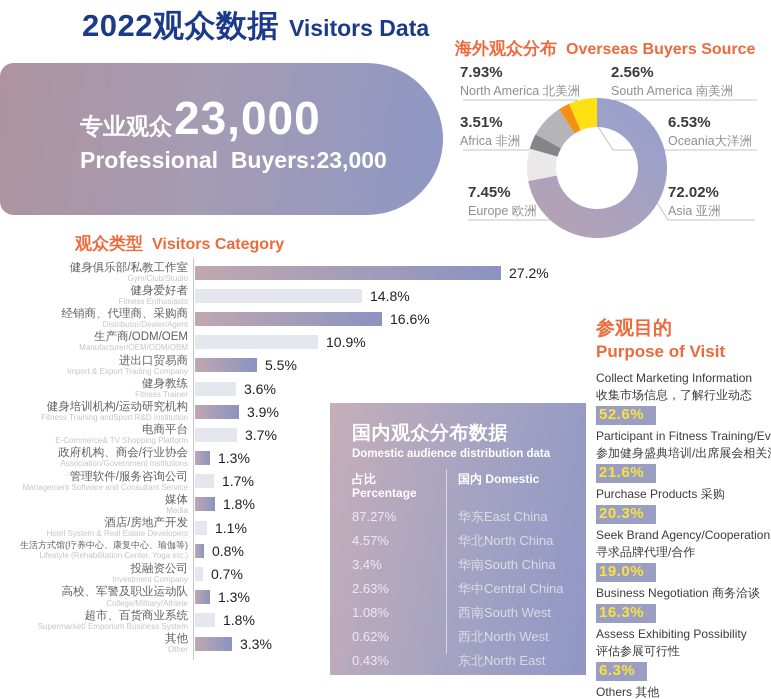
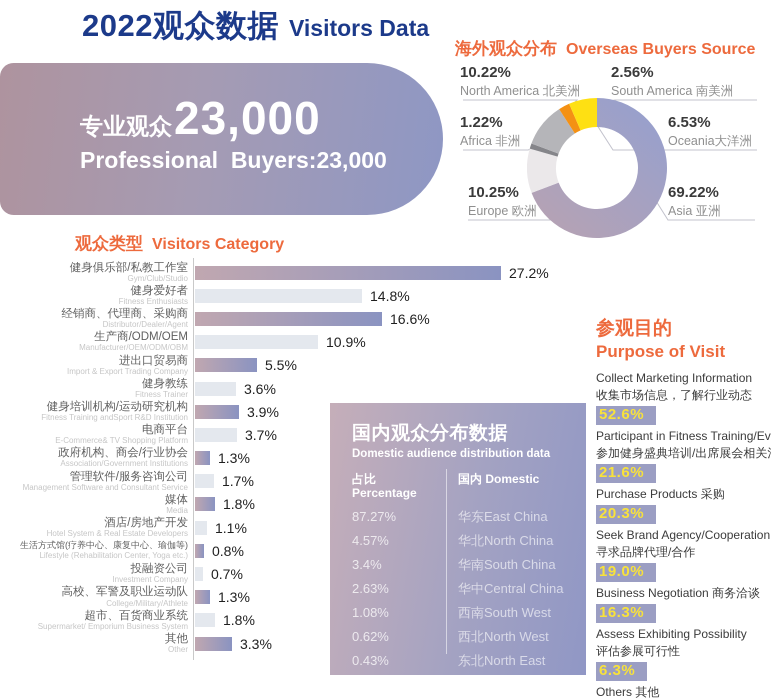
海外观众分布 Overseas Buyers Source/Asia 亚洲: 72.02% -> 69.22%
海外观众分布 Overseas Buyers Source/Europe 欧洲: 7.45% -> 10.25%
海外观众分布 Overseas Buyers Source/Africa 非洲: 3.51% -> 1.22%
海外观众分布 Overseas Buyers Source/North America 北美洲: 7.93% -> 10.22%
